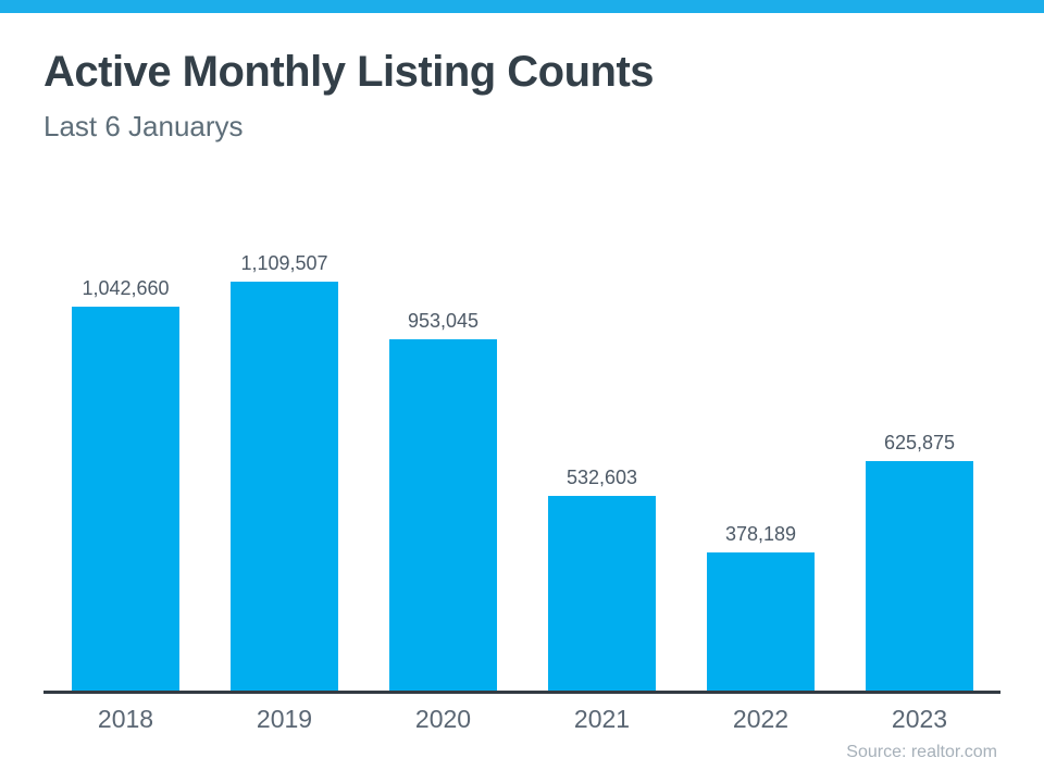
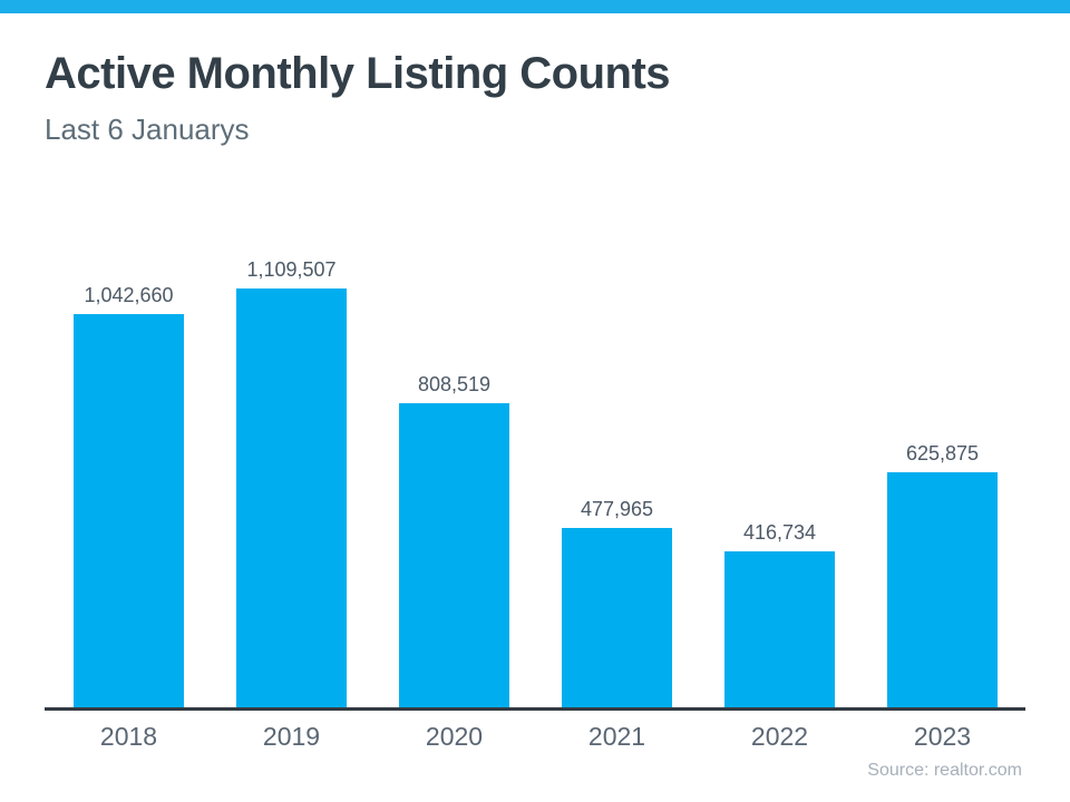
2020: 953,045 -> 808,519
2021: 532,603 -> 477,965
2022: 378,189 -> 416,734
